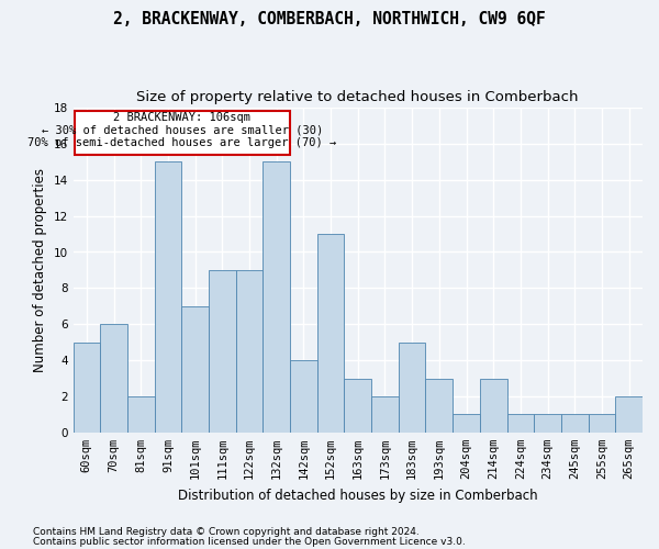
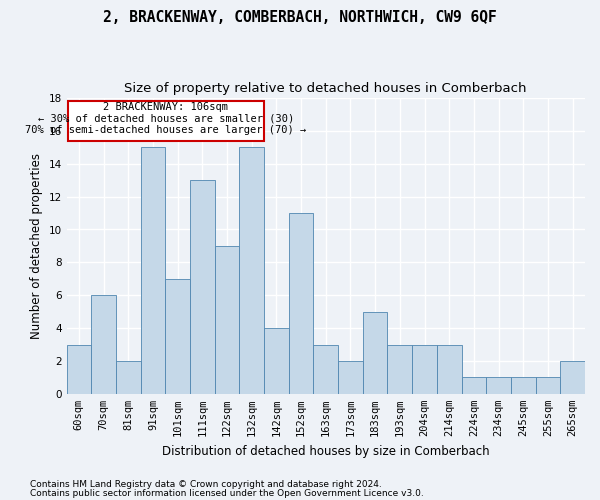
60sqm: 5 -> 3
111sqm: 9 -> 13
204sqm: 1 -> 3
